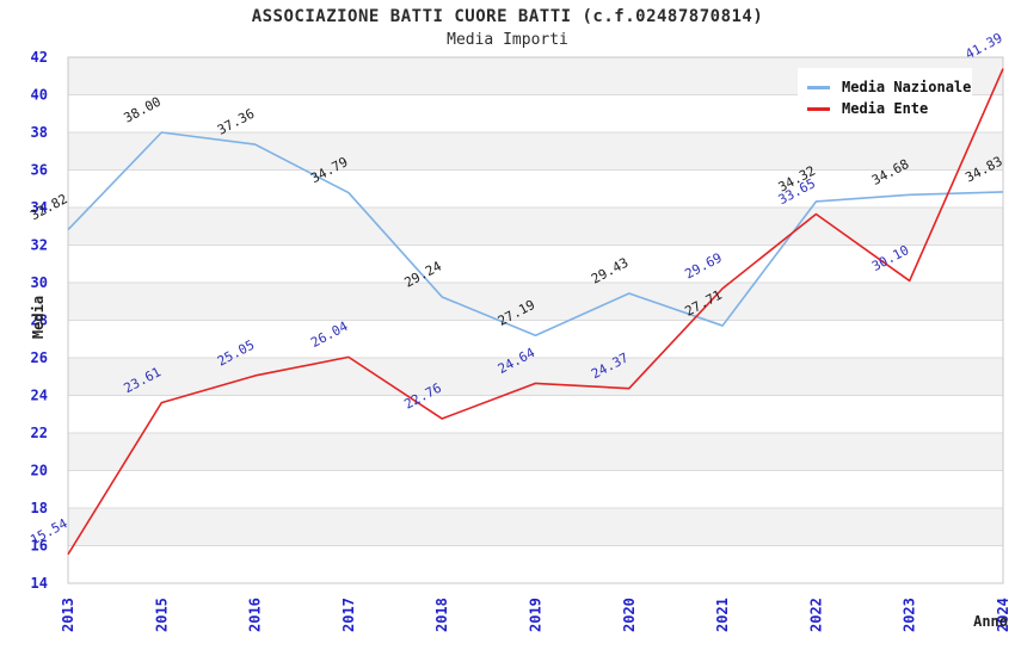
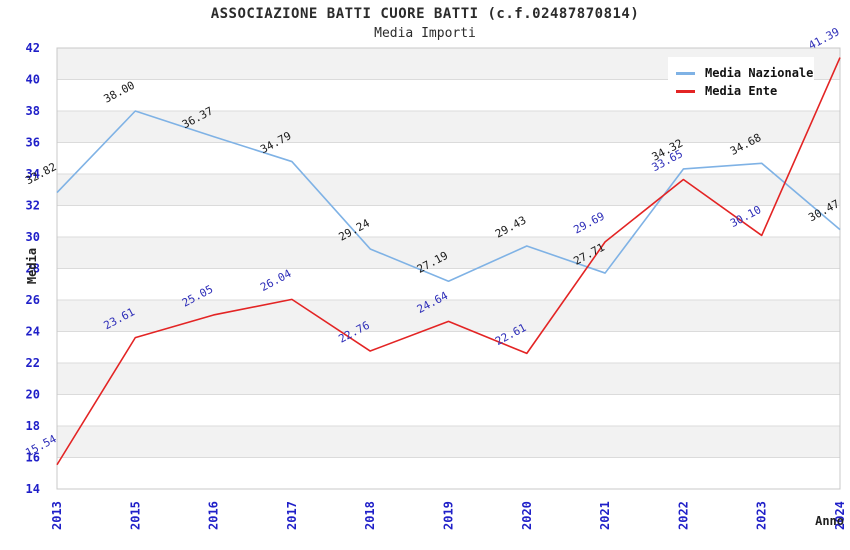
Media Nazionale/2016: 37.36 -> 36.37
Media Ente/2020: 24.37 -> 22.61
Media Nazionale/2024: 34.83 -> 30.47
